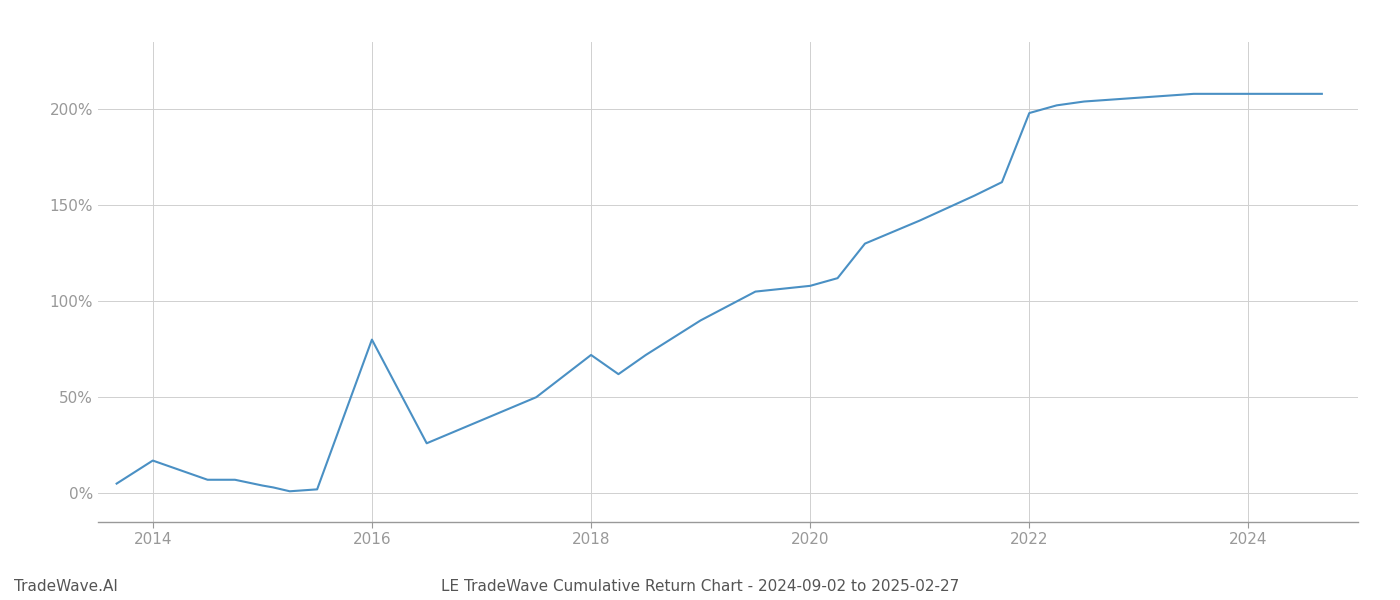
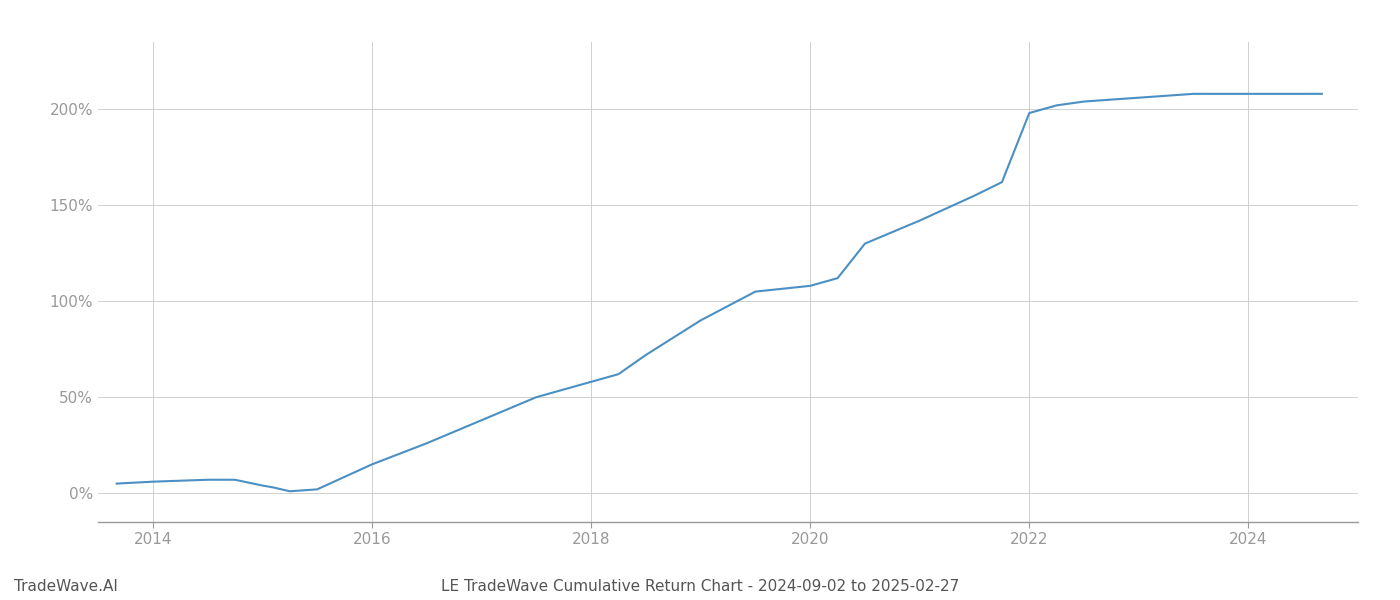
2014: 17% -> 6%
2016: 80% -> 15%
2018: 72% -> 58%
